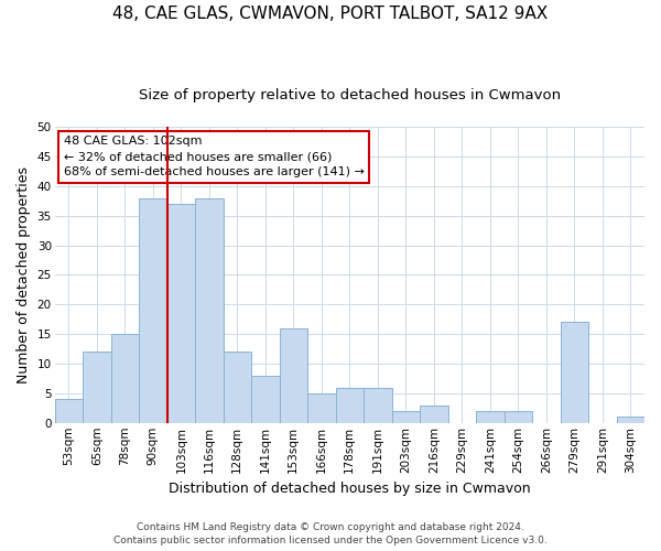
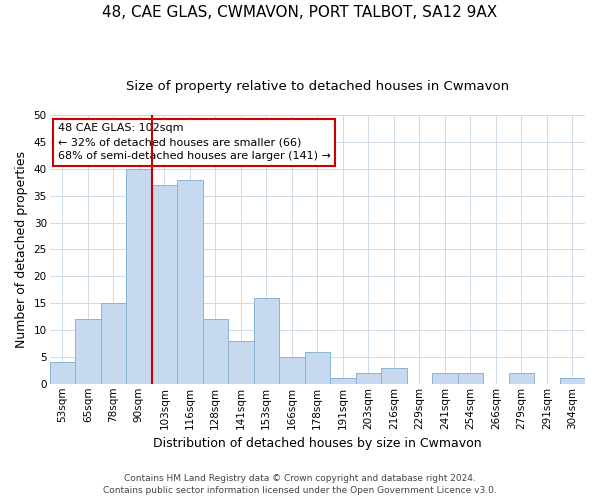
90sqm: 38 -> 40
191sqm: 6 -> 1
279sqm: 17 -> 2
